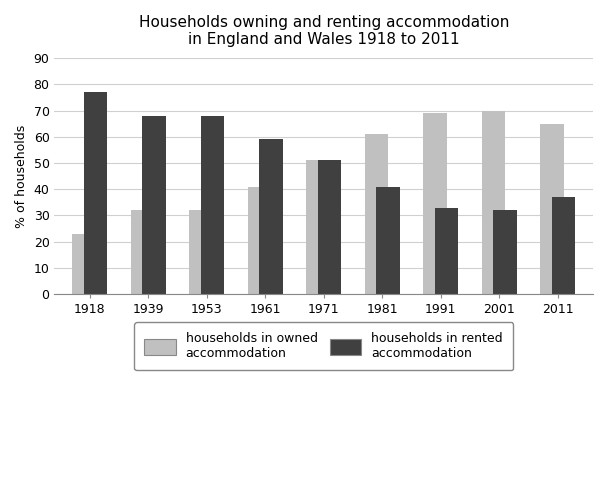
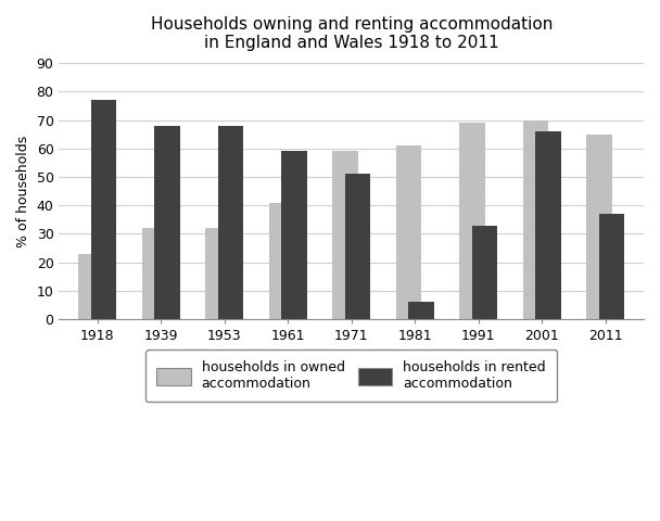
households in owned accommodation/1971: 51 -> 59
households in rented accommodation/1981: 41 -> 6
households in rented accommodation/2001: 32 -> 66
